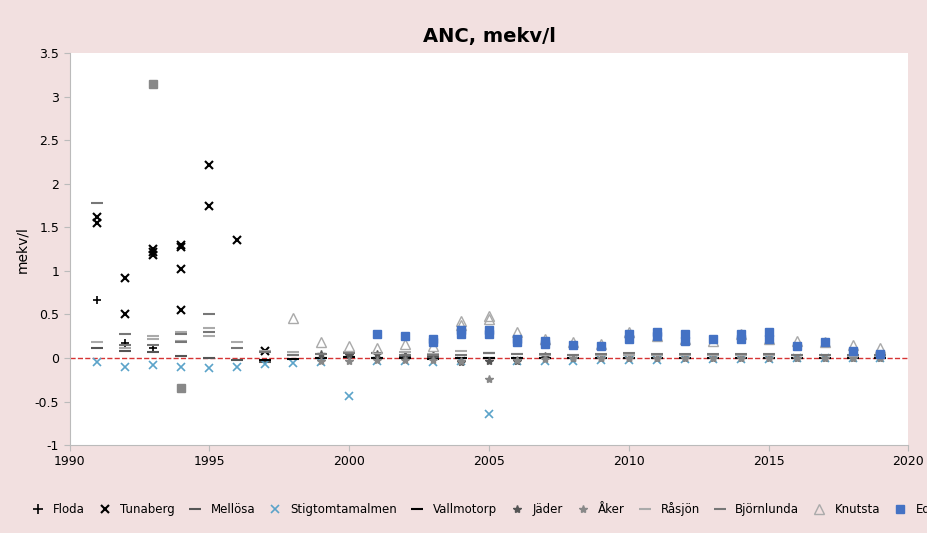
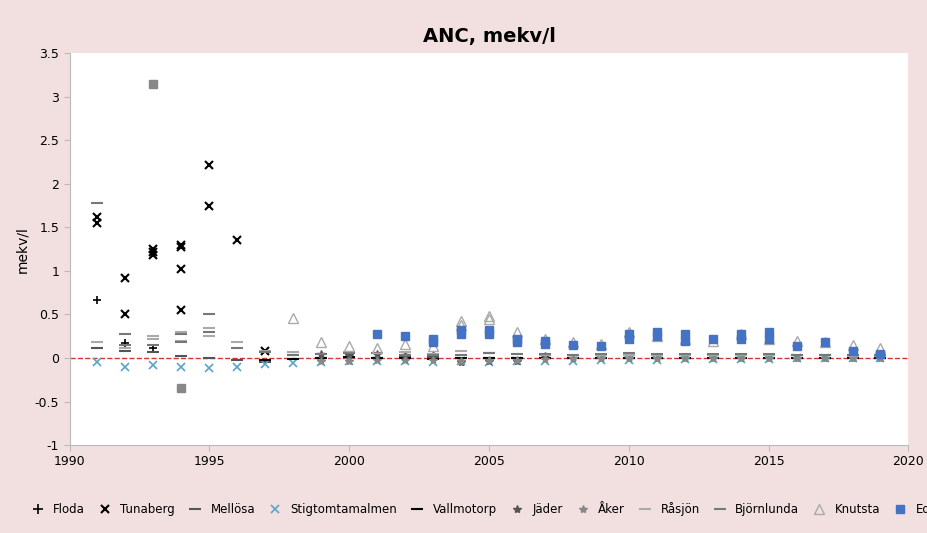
Stigtomtamalmen/2000: -0.44 -> -0.04
Stigtomtamalmen/2005: -0.64 -> -0.05
Åker/2005: -0.24 -> -0.02
